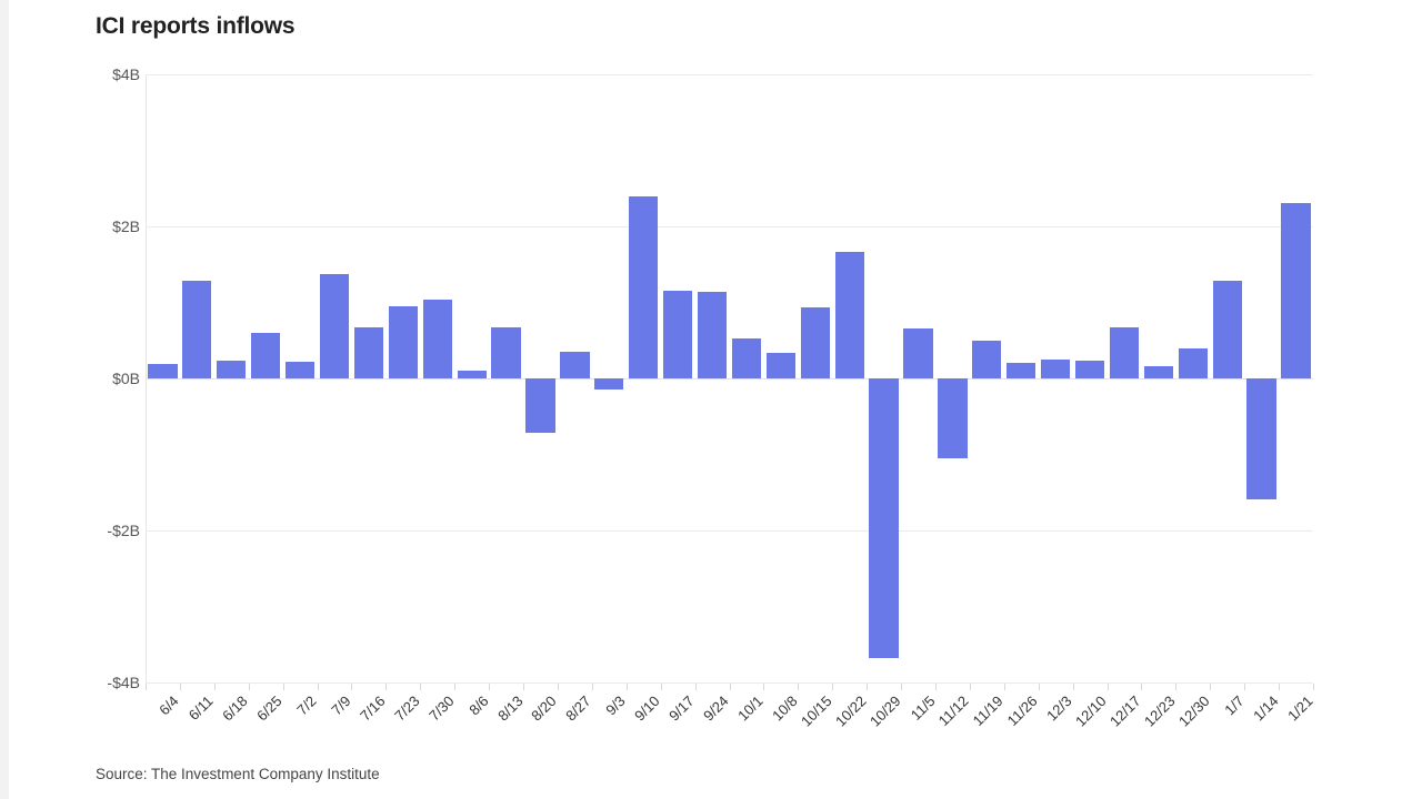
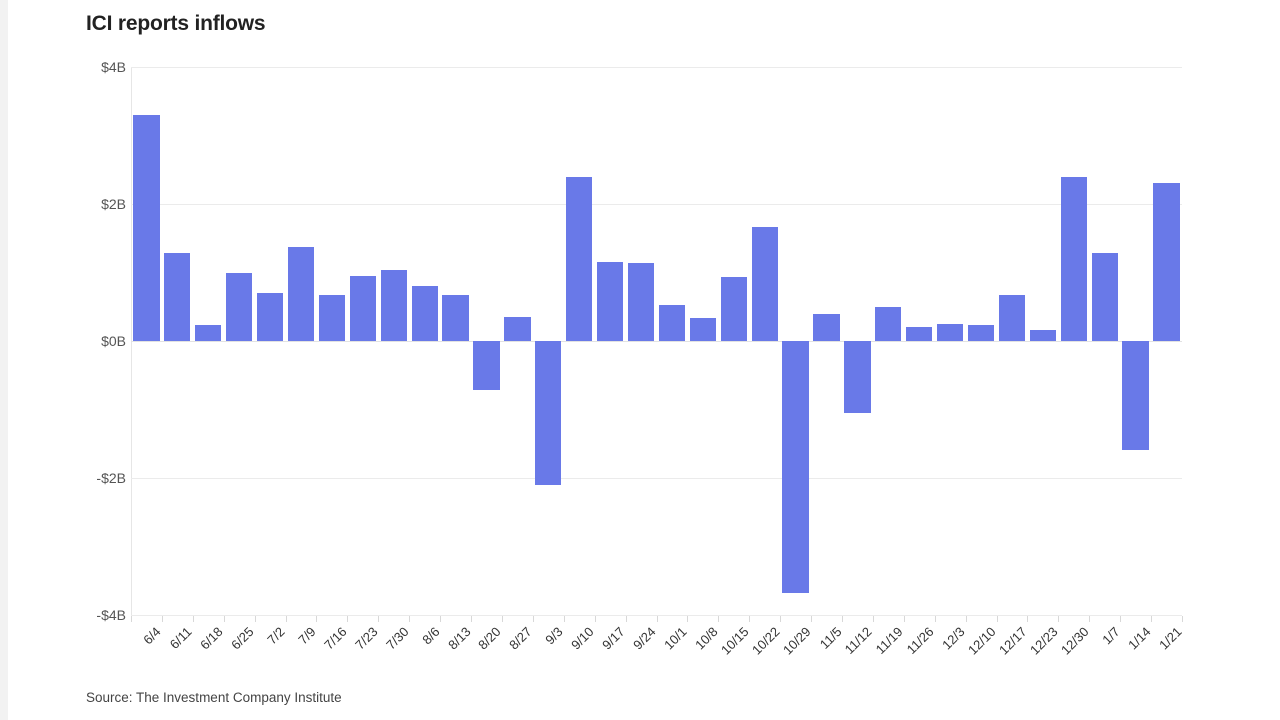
6/4: $0.2B -> $3.3B
6/25: $0.6B -> $1.0B
7/2: $0.2B -> $0.7B
8/6: $0.1B -> $0.8B
9/3: -$0.1B -> -$2.1B
11/5: $0.7B -> $0.4B
12/30: $0.4B -> $2.4B
